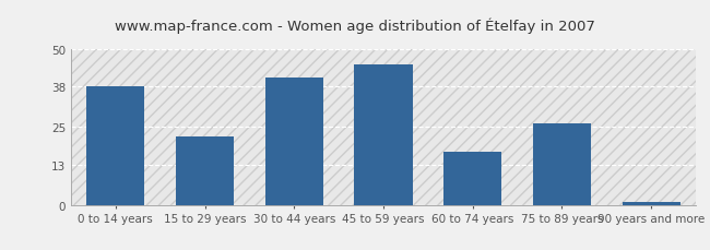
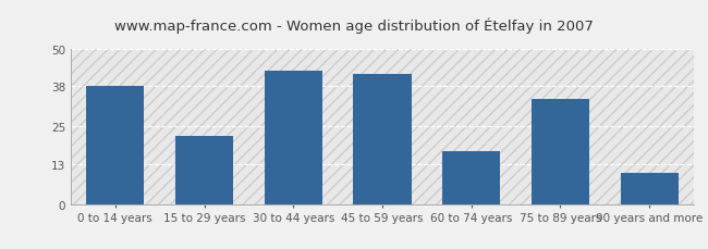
30 to 44 years: 41 -> 43
45 to 59 years: 45 -> 42
75 to 89 years: 26 -> 34
90 years and more: 1 -> 10
